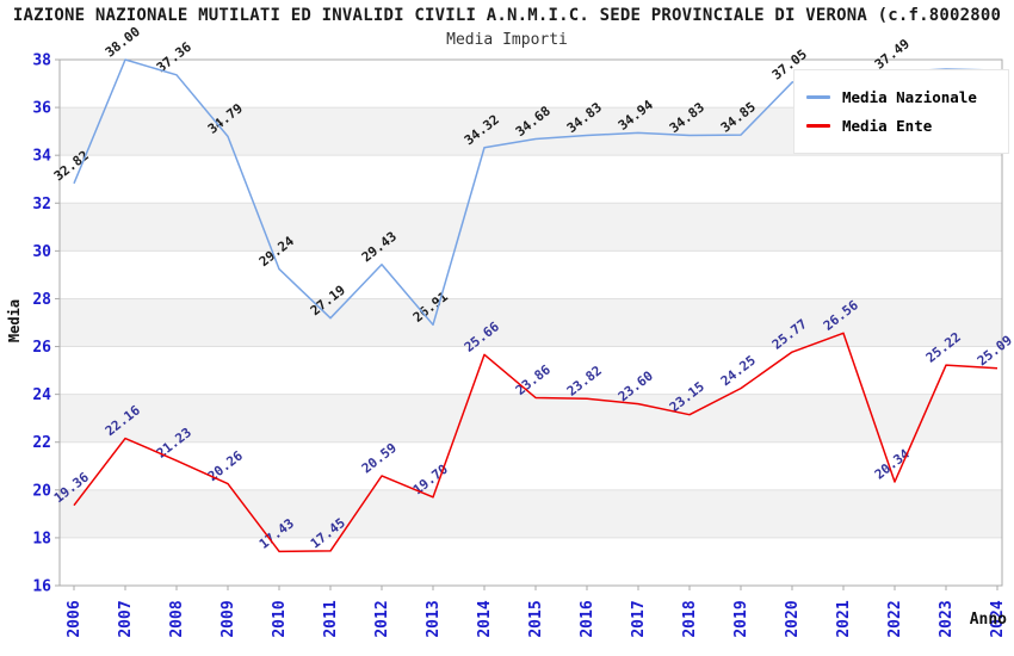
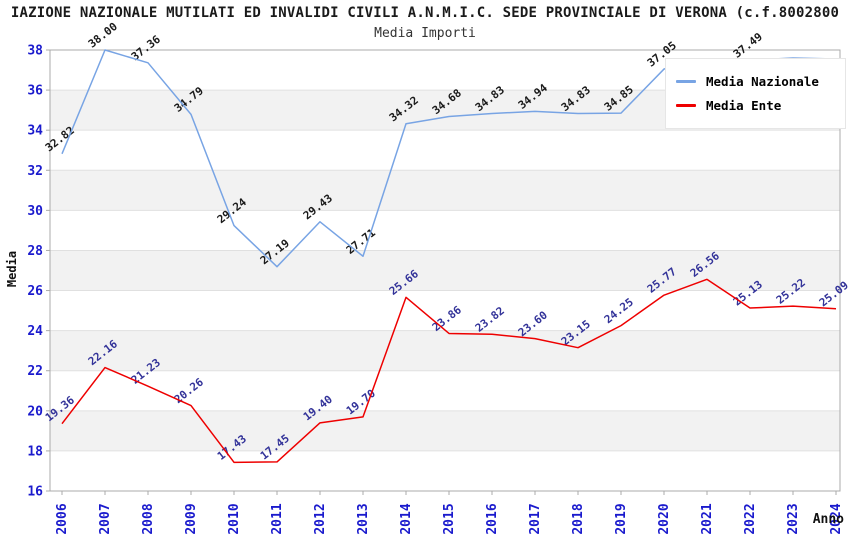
Media Ente/2012: 20.59 -> 19.40
Media Nazionale/2013: 26.91 -> 27.71
Media Ente/2022: 20.34 -> 25.13
